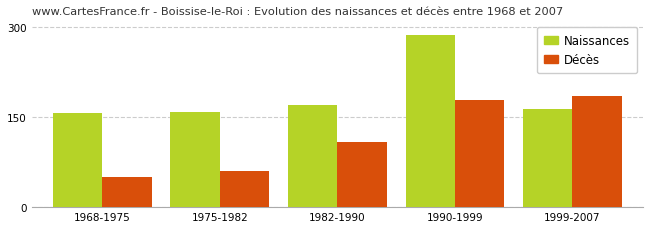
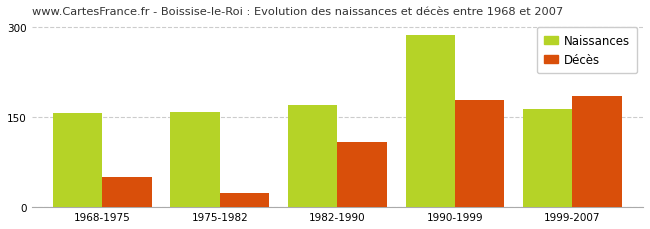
Décès/1975-1982: 60 -> 24
